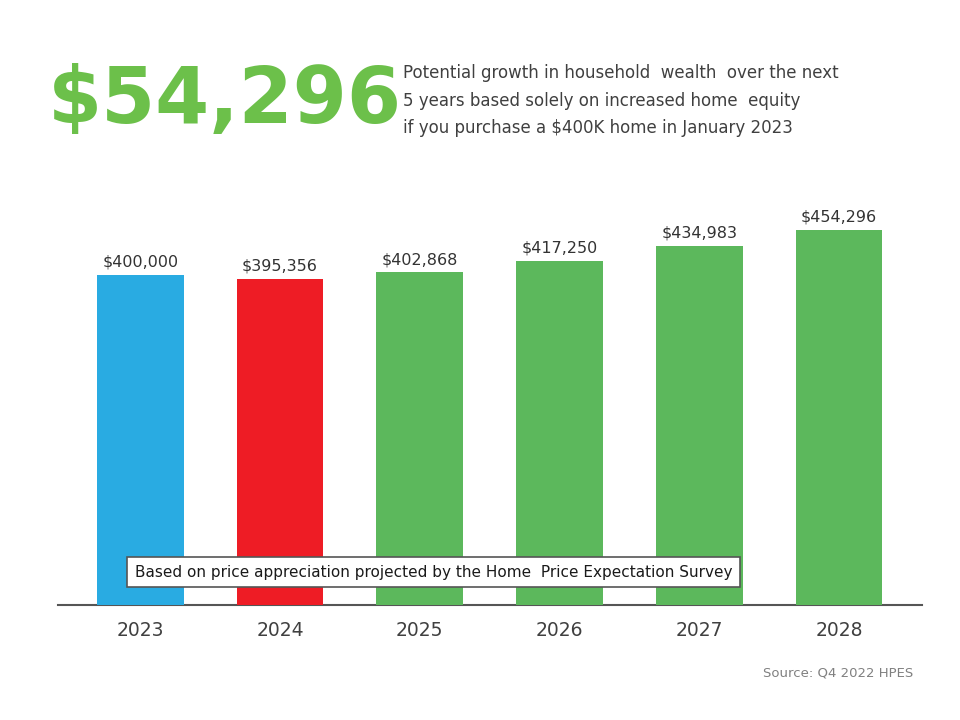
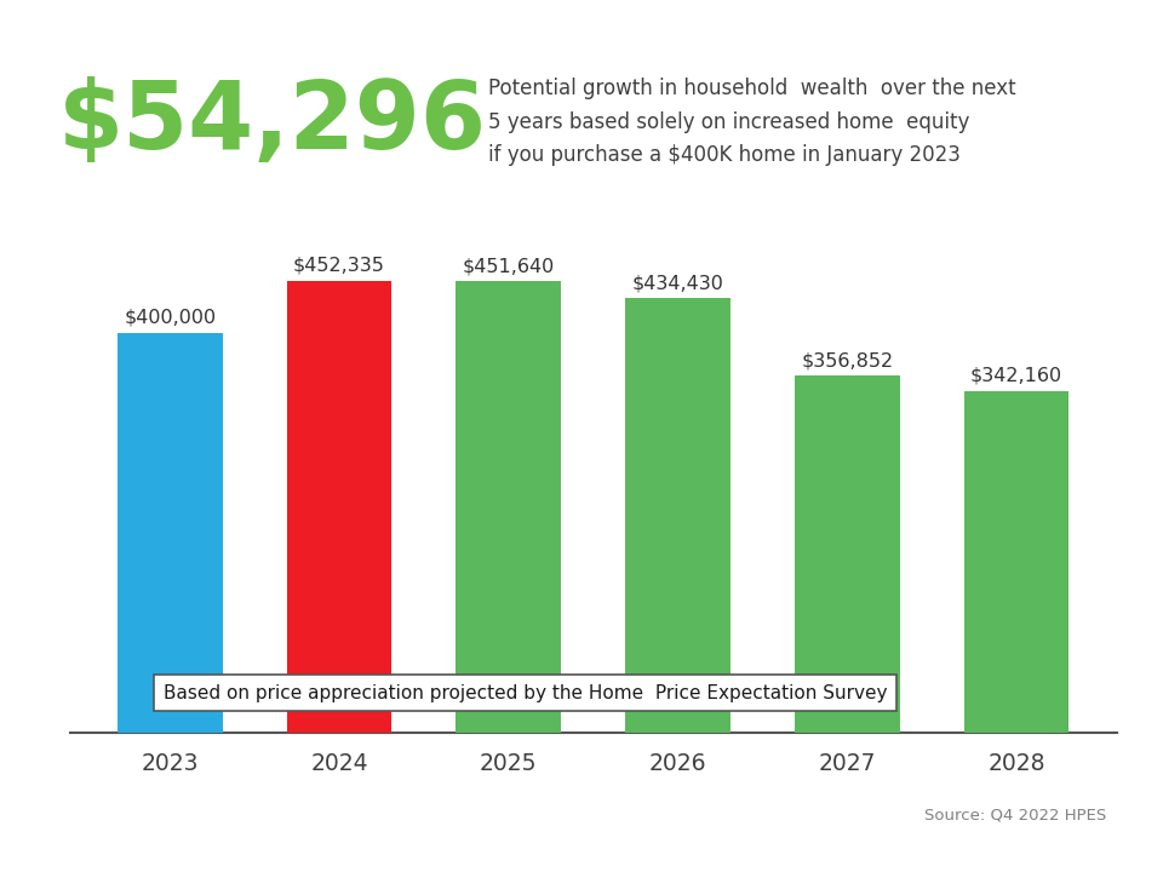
2024: $395,356 -> $452,335
2025: $402,868 -> $451,640
2026: $417,250 -> $434,430
2027: $434,983 -> $356,852
2028: $454,296 -> $342,160
